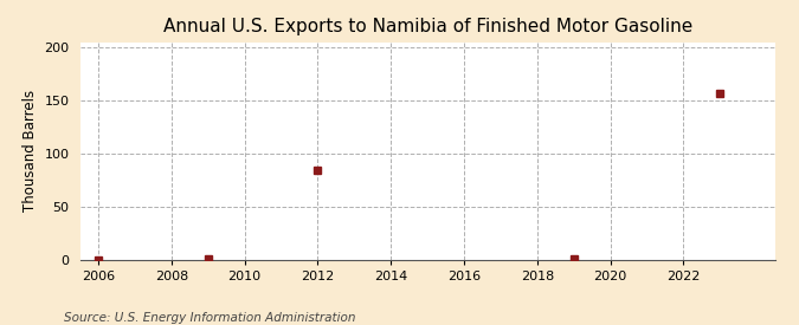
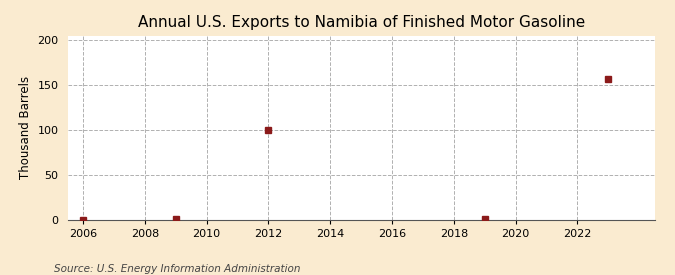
2012: 85 -> 100
